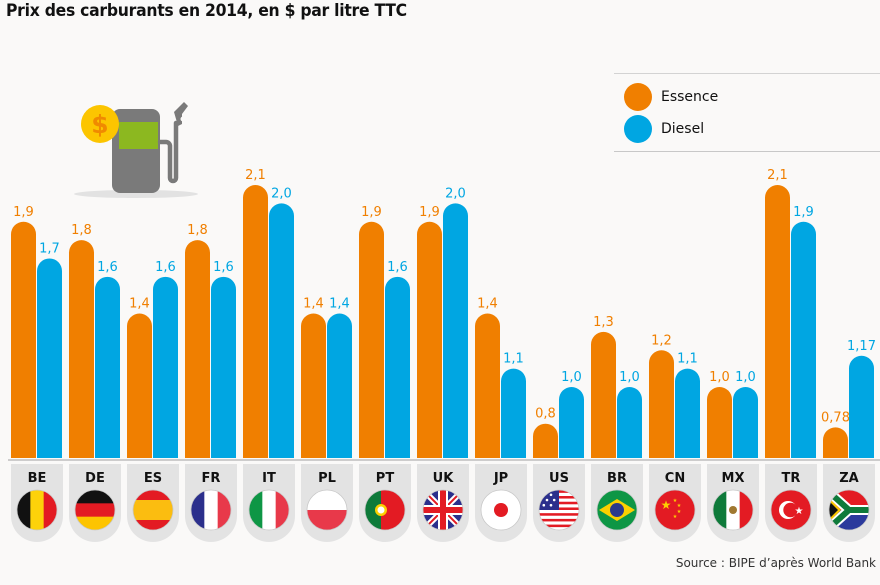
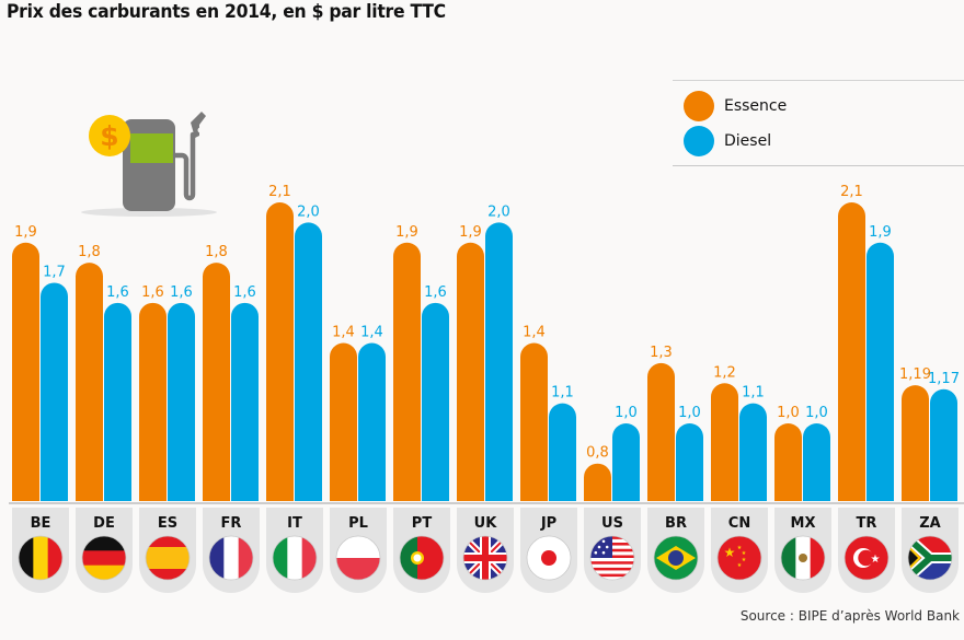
Essence/ES: 1,4 -> 1,6
Essence/ZA: 0,78 -> 1,19
